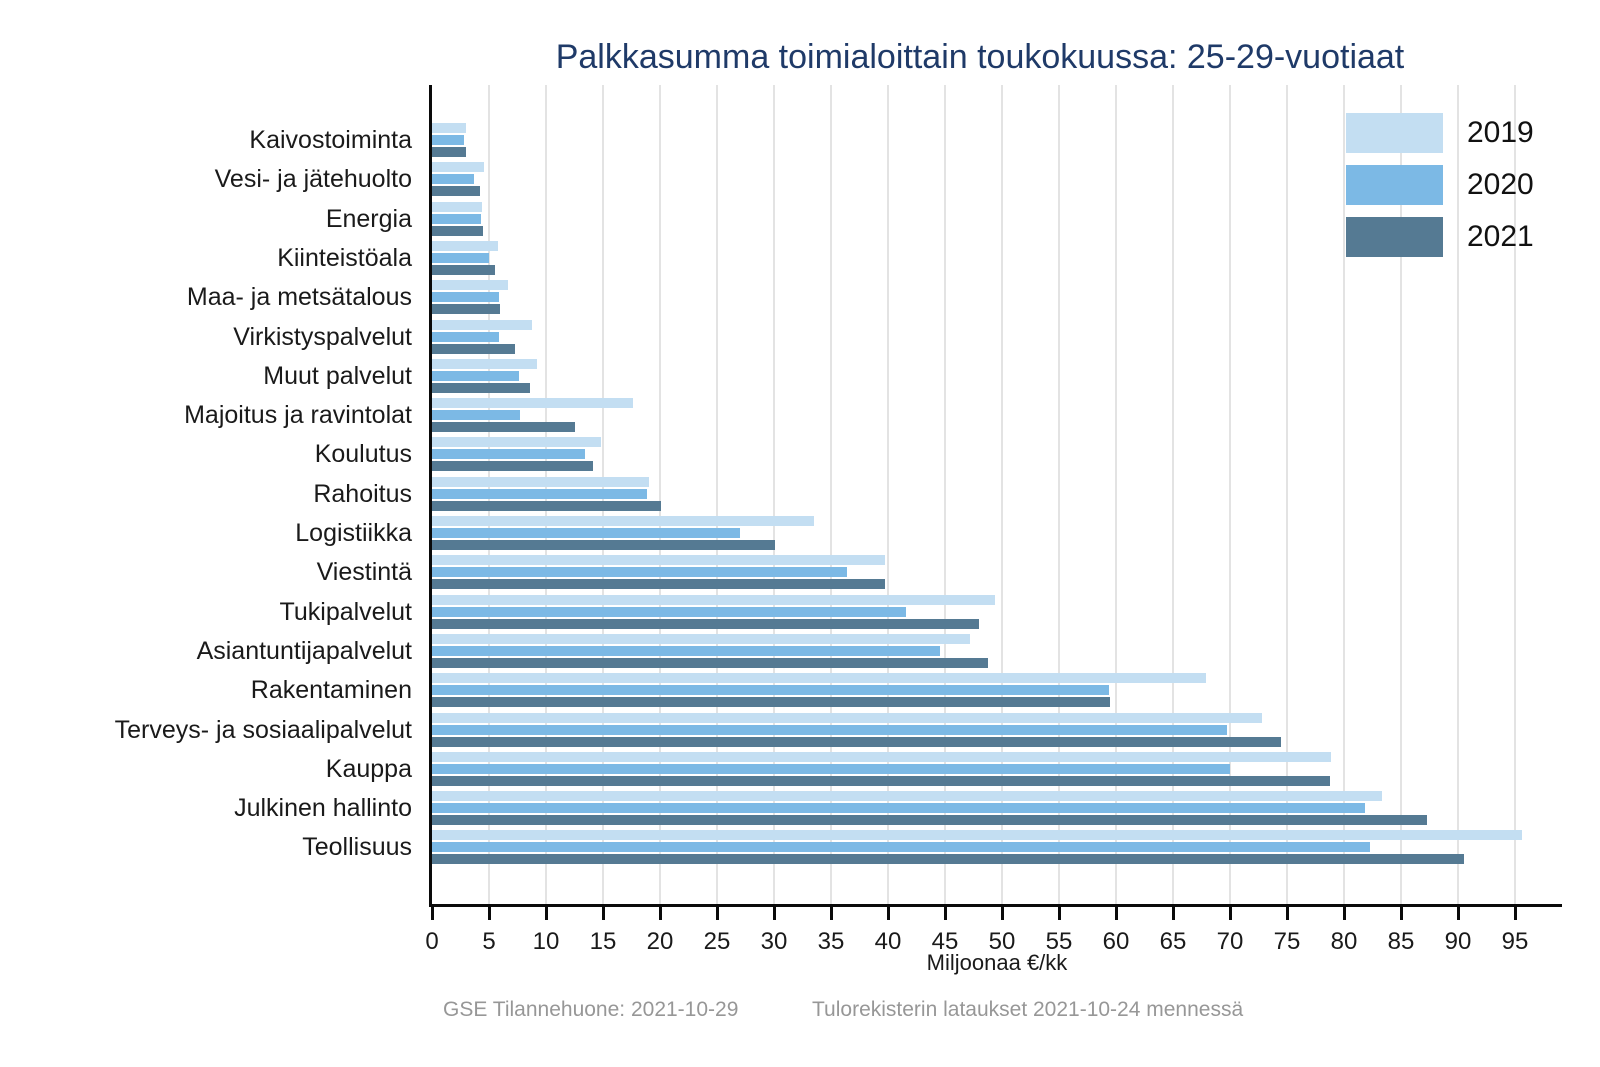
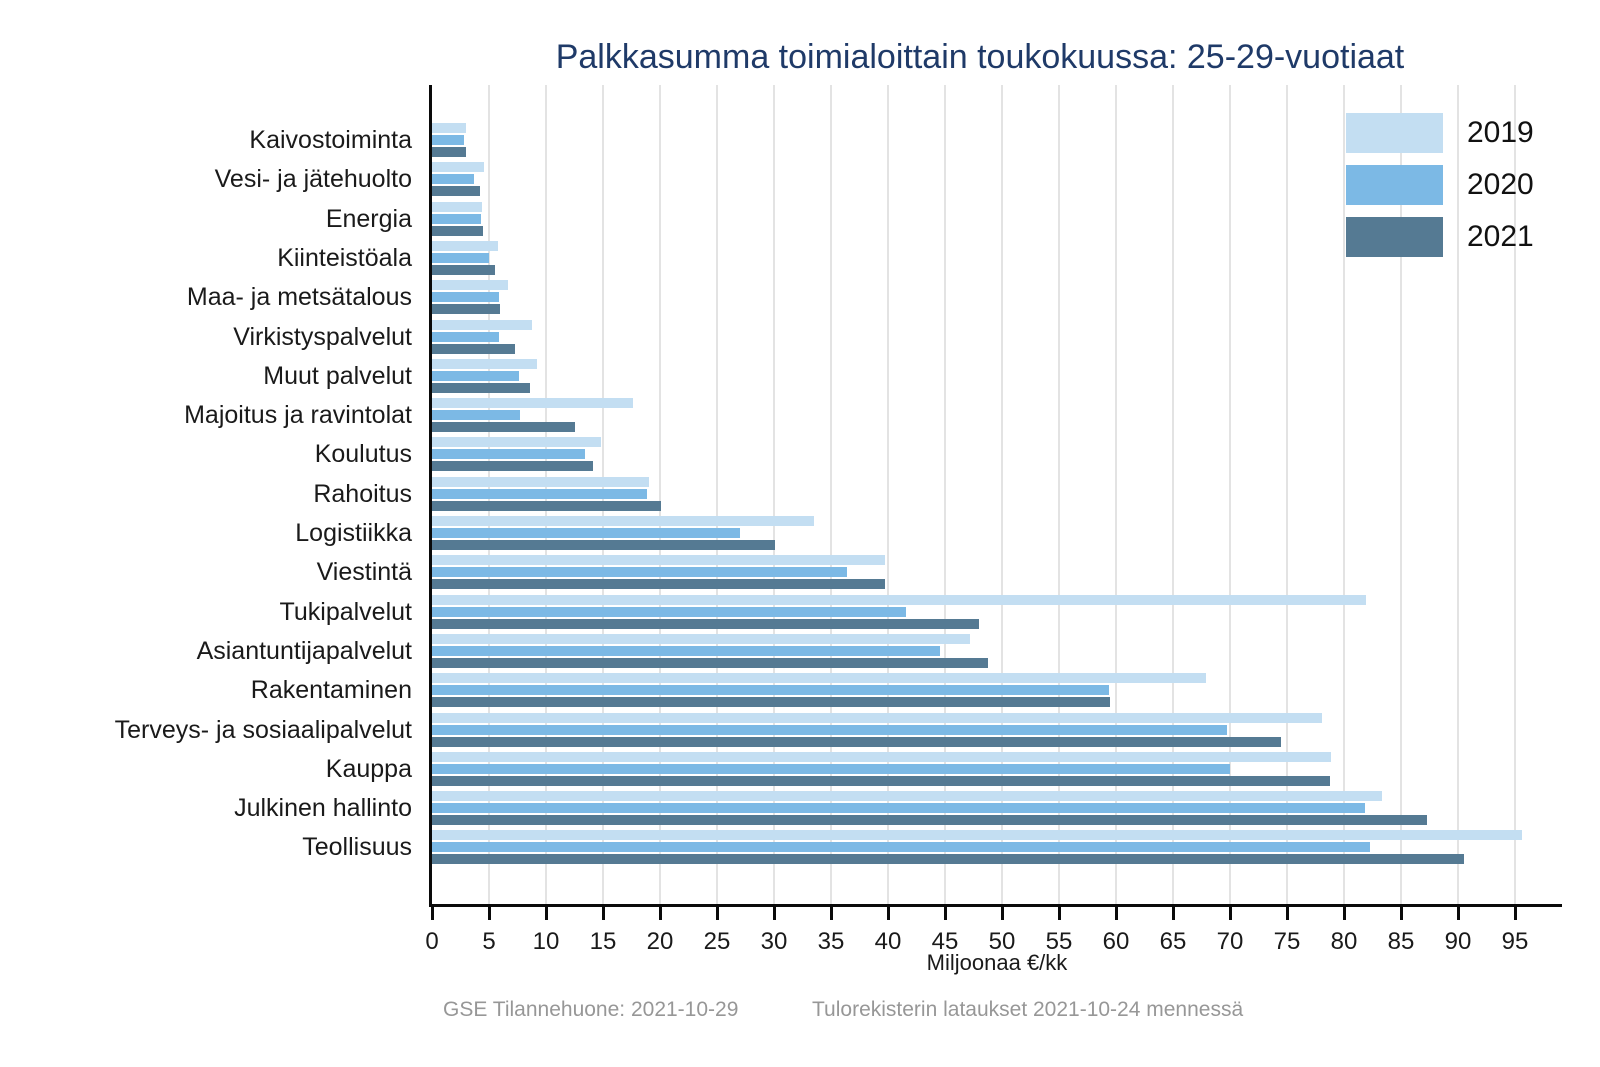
2019/Tukipalvelut: 49.4 -> 81.9
2019/Terveys- ja sosiaalipalvelut: 72.8 -> 78.1
